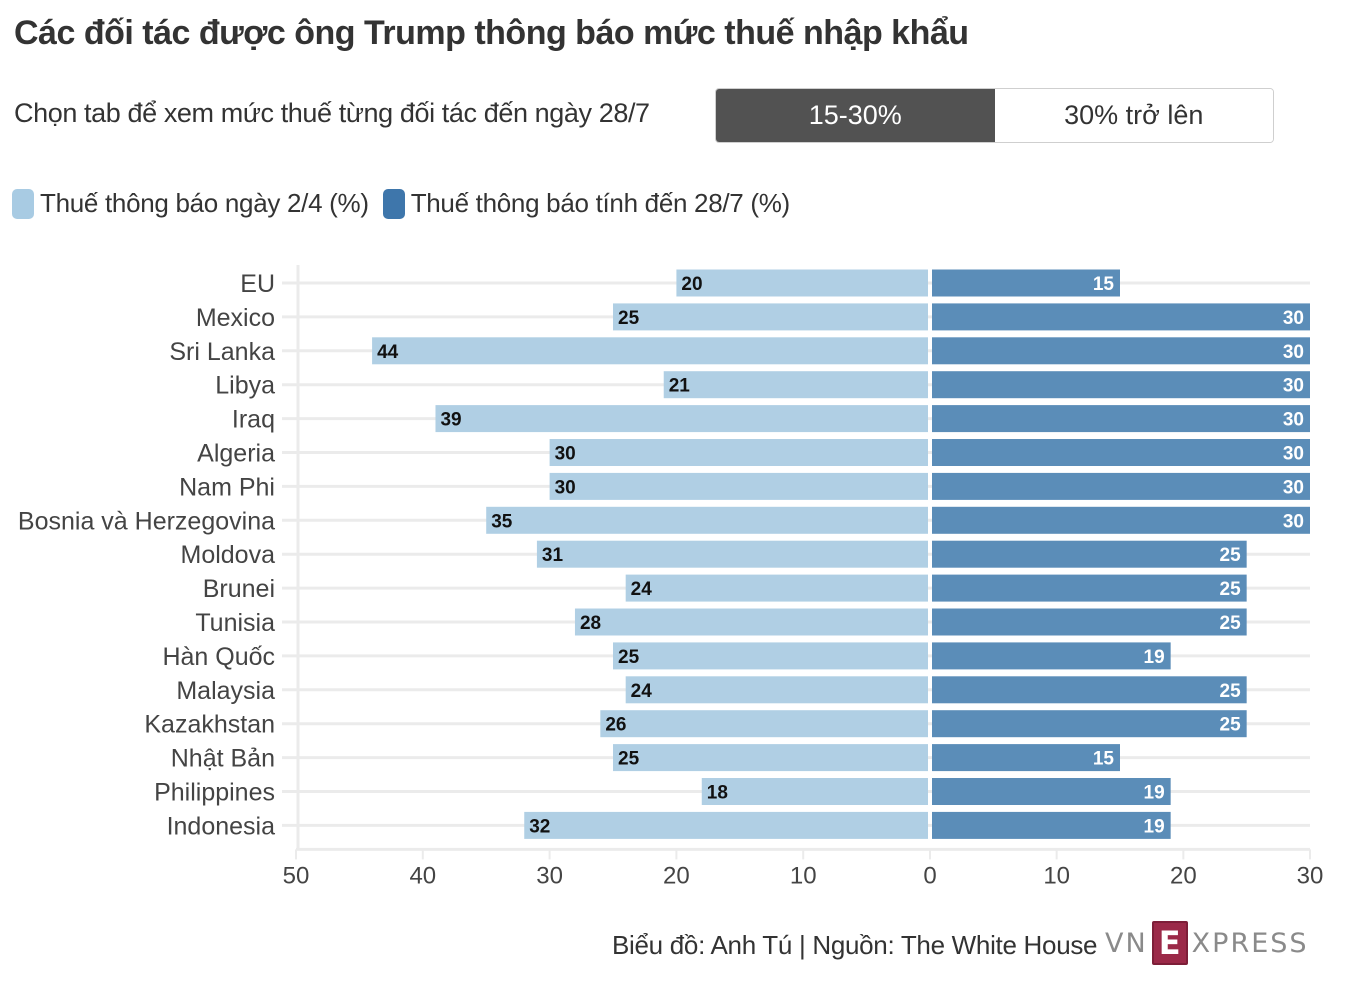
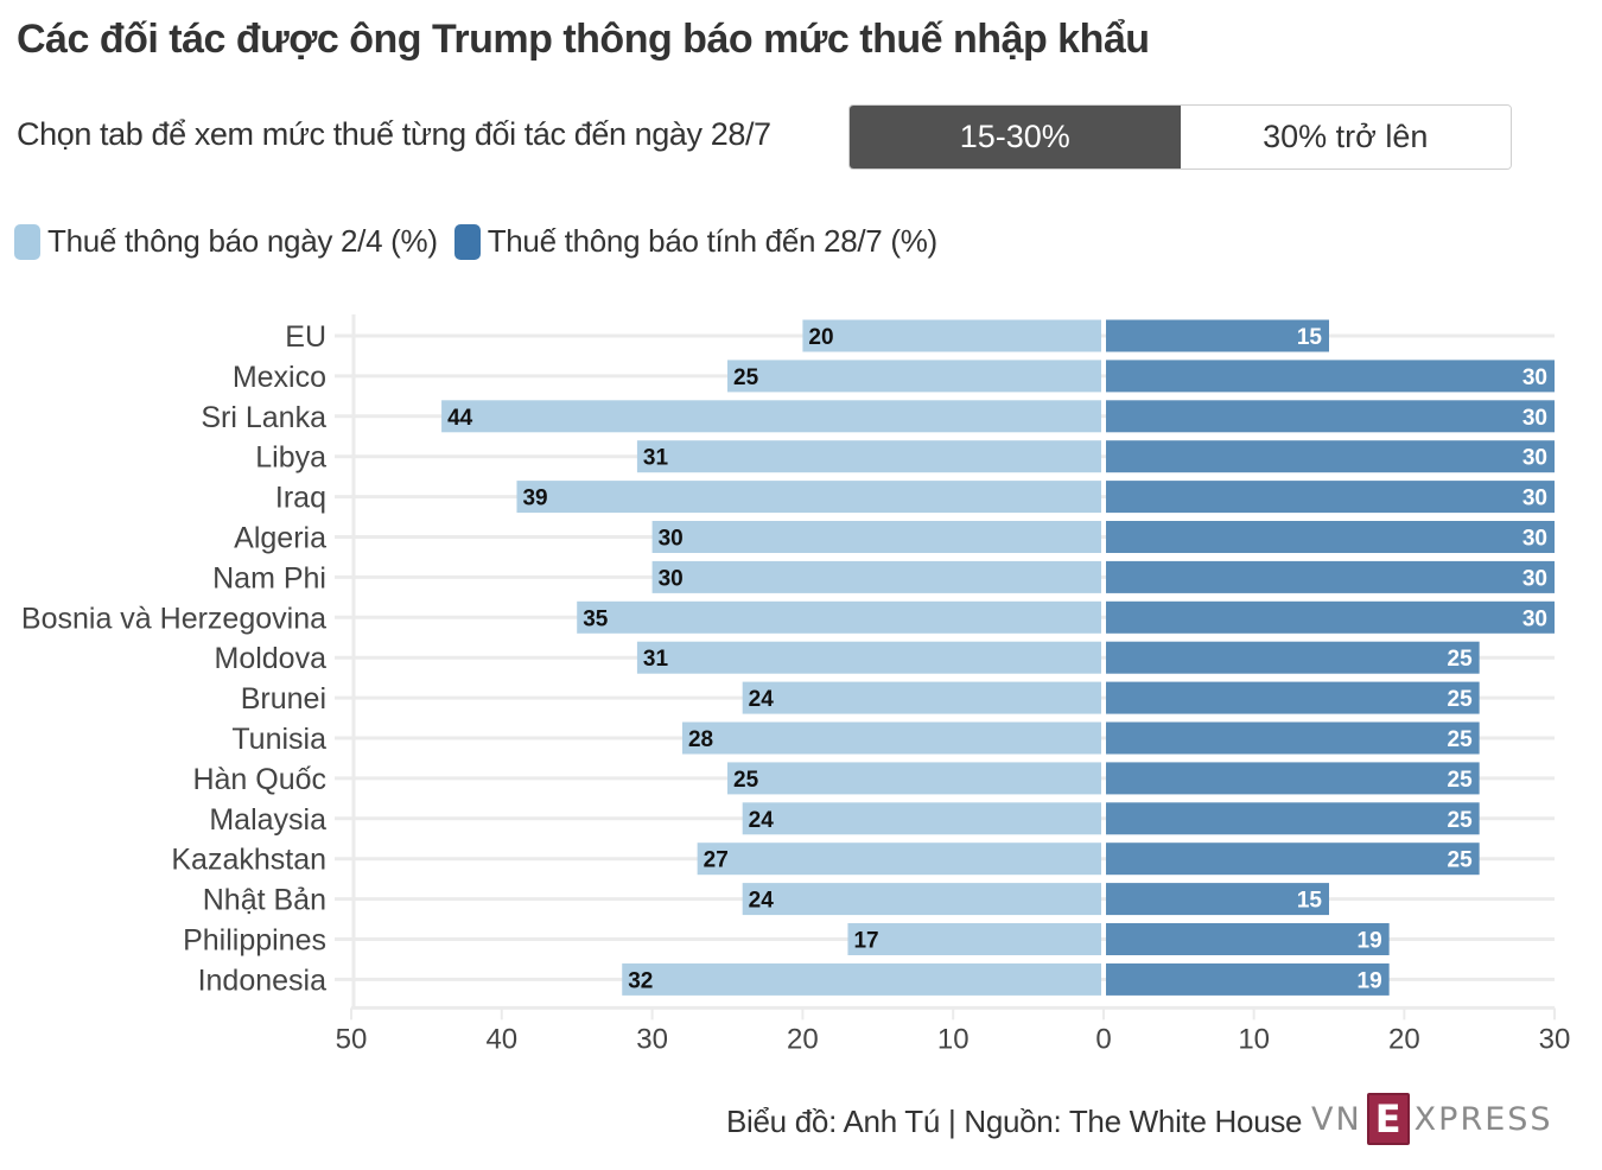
Thuế thông báo ngày 2/4 (%)/Libya: 21 -> 31
Thuế thông báo tính đến 28/7 (%)/Hàn Quốc: 19 -> 25
Thuế thông báo ngày 2/4 (%)/Kazakhstan: 26 -> 27
Thuế thông báo ngày 2/4 (%)/Nhật Bản: 25 -> 24
Thuế thông báo ngày 2/4 (%)/Philippines: 18 -> 17
